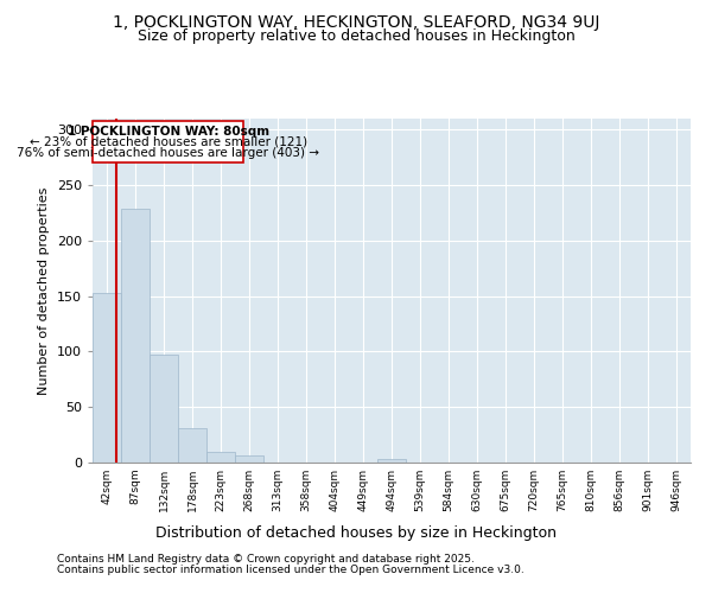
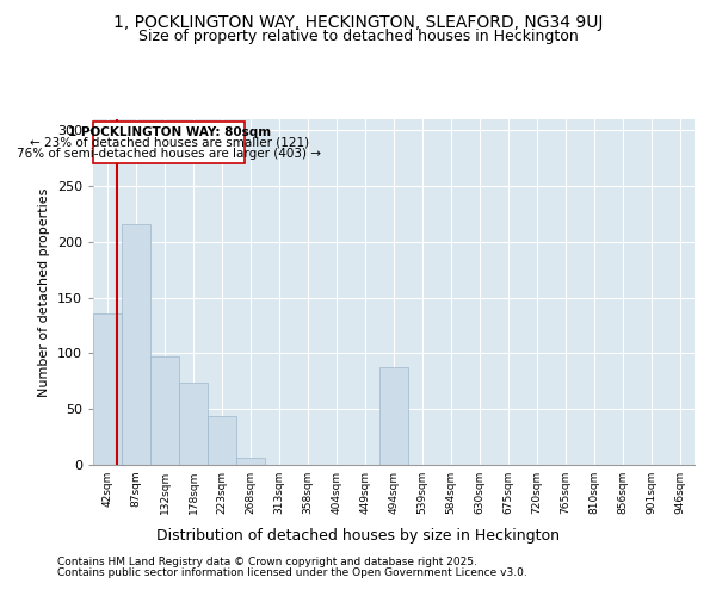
42sqm: 153 -> 136
87sqm: 229 -> 216
178sqm: 31 -> 74
223sqm: 10 -> 44
494sqm: 3 -> 88
